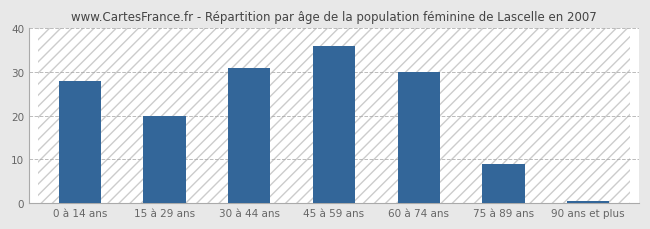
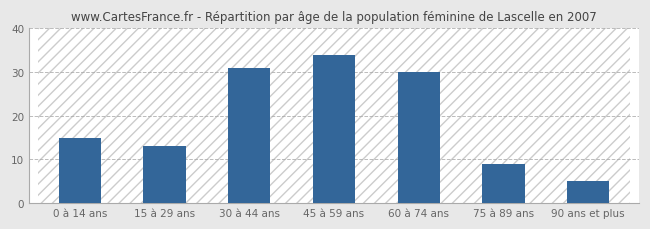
0 à 14 ans: 28.0 -> 15.0
15 à 29 ans: 20.0 -> 13.0
45 à 59 ans: 36.0 -> 34.0
90 ans et plus: 0.5 -> 5.0
